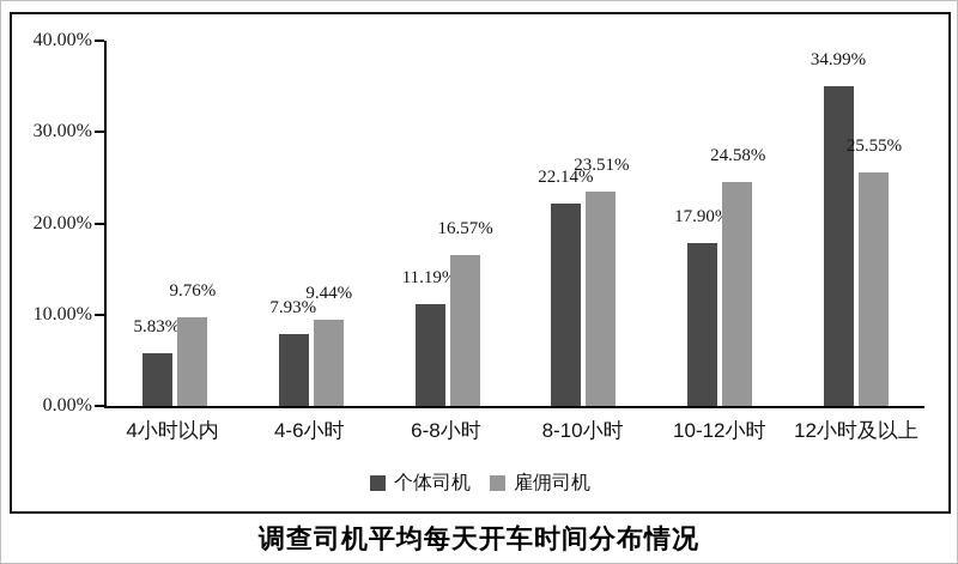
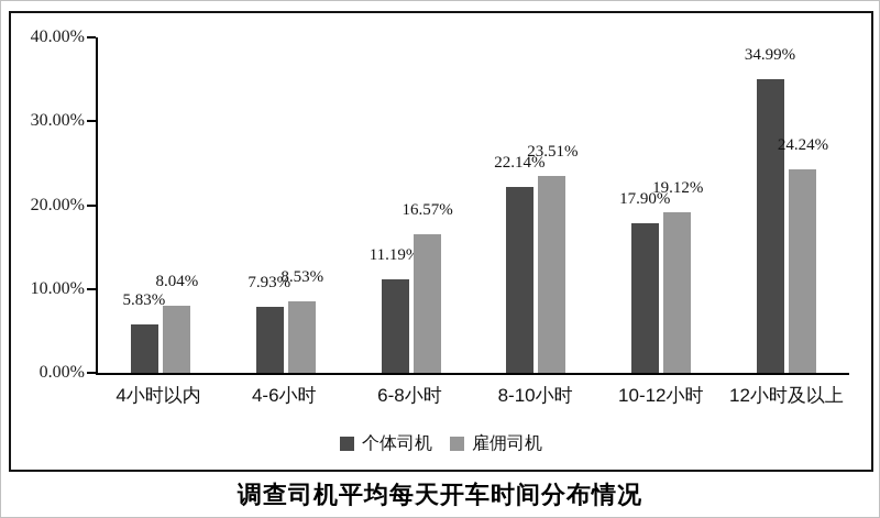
雇佣司机/4小时以内: 9.76% -> 8.04%
雇佣司机/4-6小时: 9.44% -> 8.53%
雇佣司机/10-12小时: 24.58% -> 19.12%
雇佣司机/12小时及以上: 25.55% -> 24.24%
